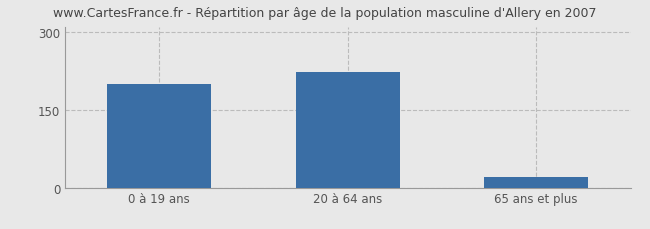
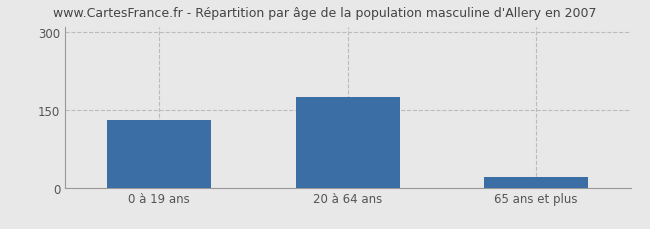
0 à 19 ans: 200 -> 130
20 à 64 ans: 222 -> 175
